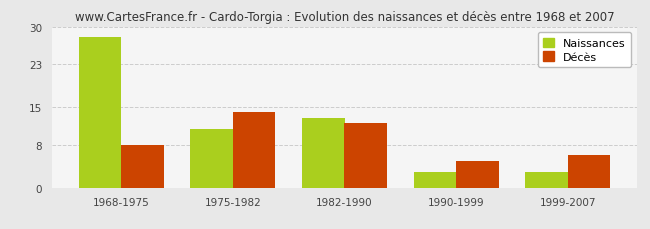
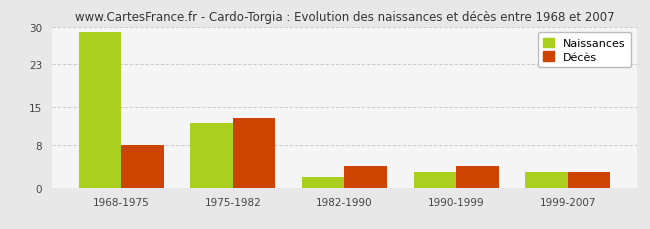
Naissances/1968-1975: 28 -> 29
Naissances/1975-1982: 11 -> 12
Décès/1975-1982: 14 -> 13
Naissances/1982-1990: 13 -> 2
Décès/1982-1990: 12 -> 4
Décès/1990-1999: 5 -> 4
Décès/1999-2007: 6 -> 3
